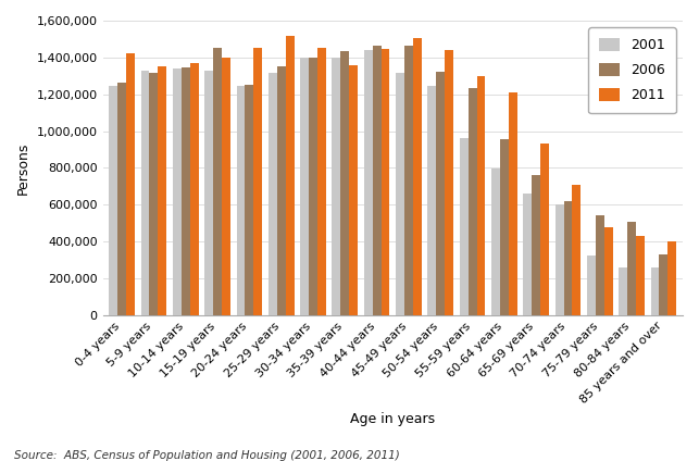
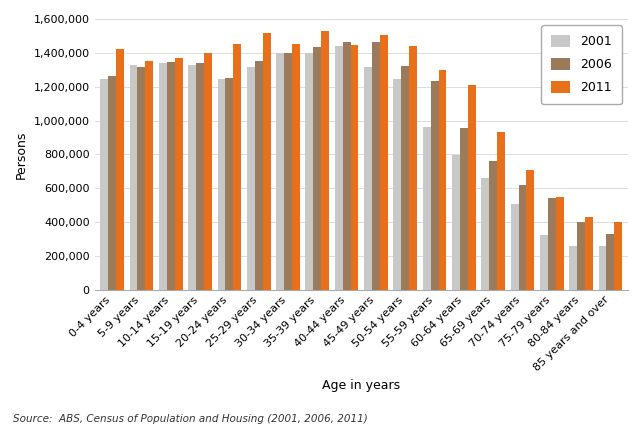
2006/15-19 years: 1,450,000 -> 1,340,000
2011/35-39 years: 1,360,000 -> 1,530,000
2001/70-74 years: 600,000 -> 500,000
2011/75-79 years: 480,000 -> 550,000
2006/80-84 years: 510,000 -> 400,000
